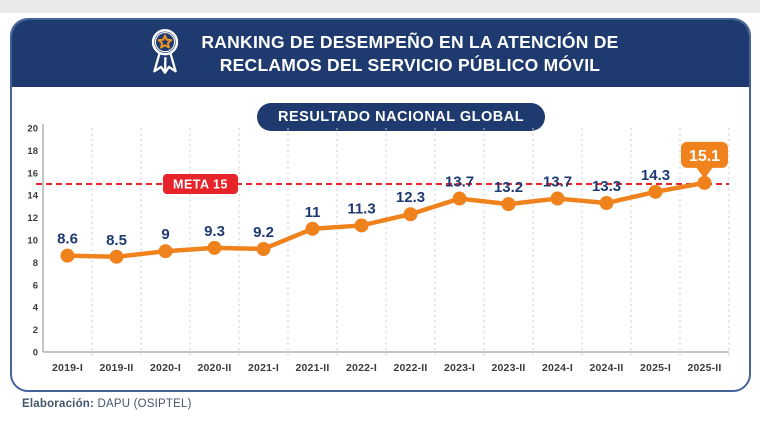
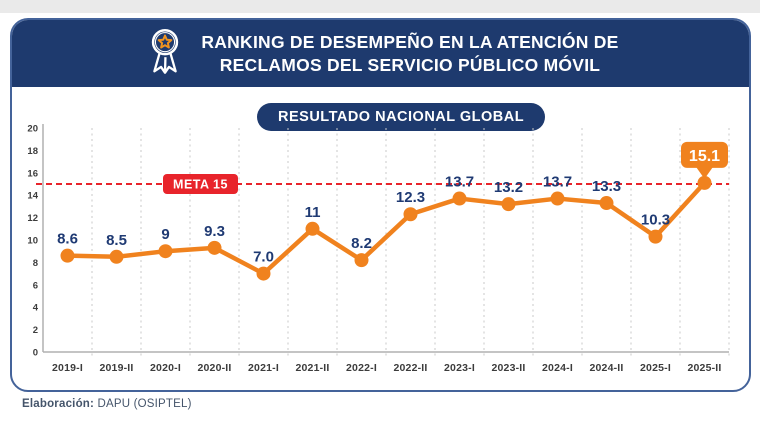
2021-I: 9.2 -> 7.0
2022-I: 11.3 -> 8.2
2025-I: 14.3 -> 10.3
